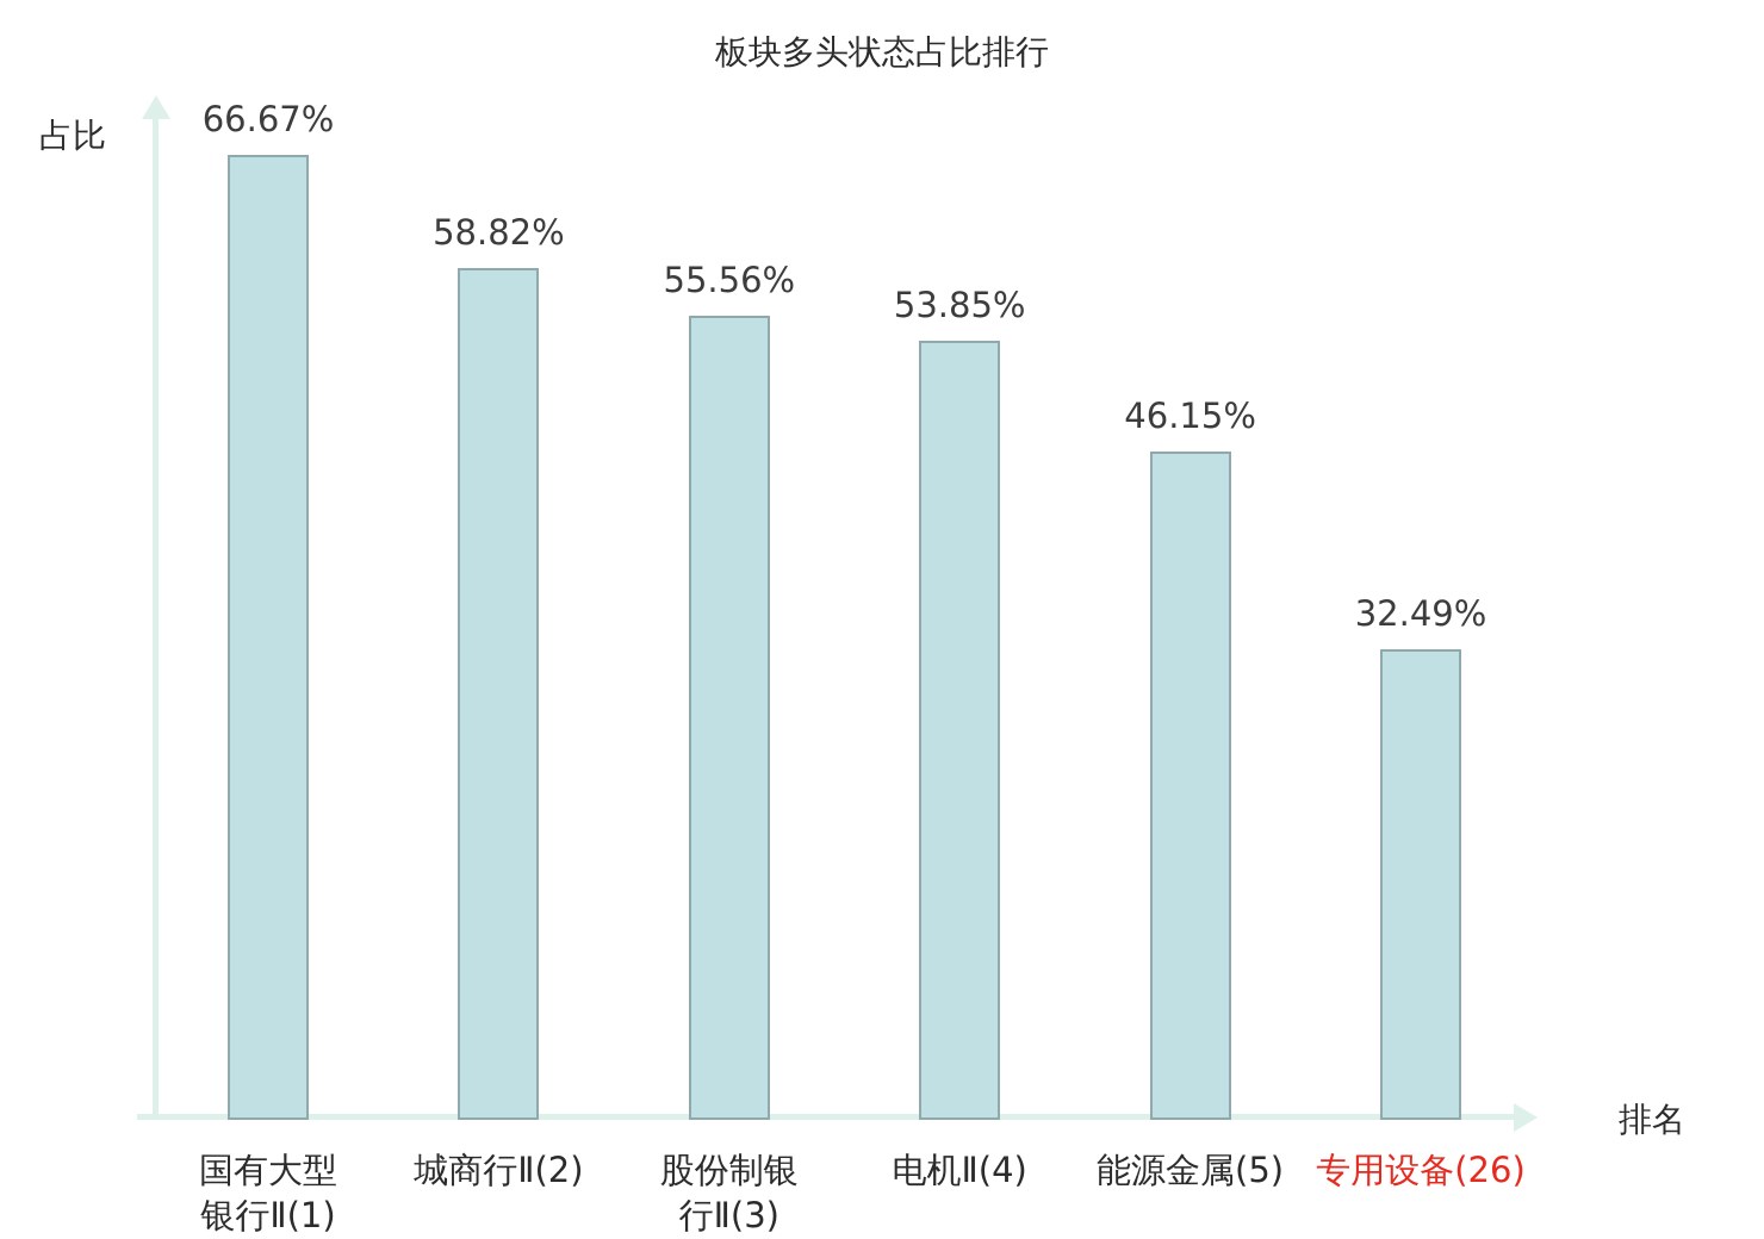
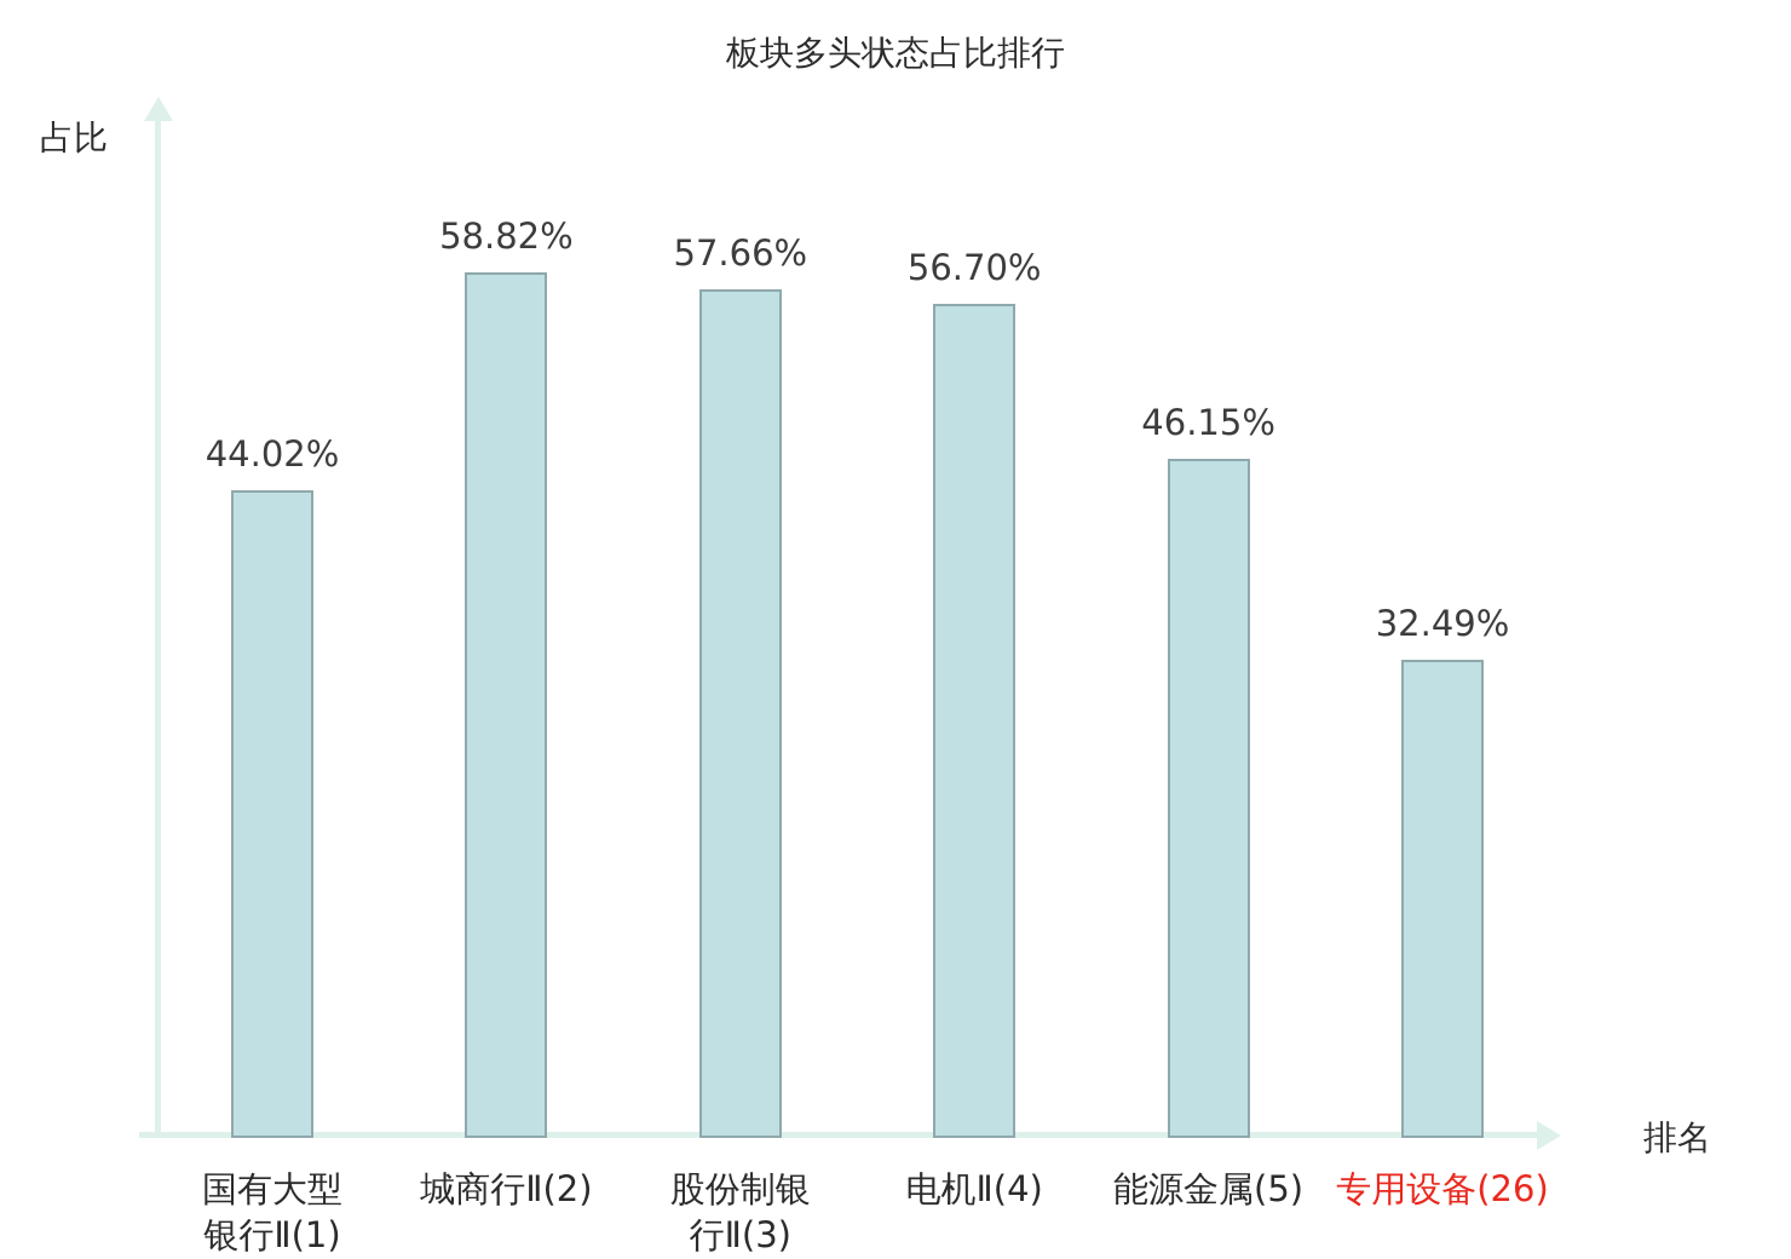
国有大型 银行Ⅱ(1): 66.67% -> 44.02%
股份制银 行Ⅱ(3): 55.56% -> 57.66%
电机Ⅱ(4): 53.85% -> 56.70%
